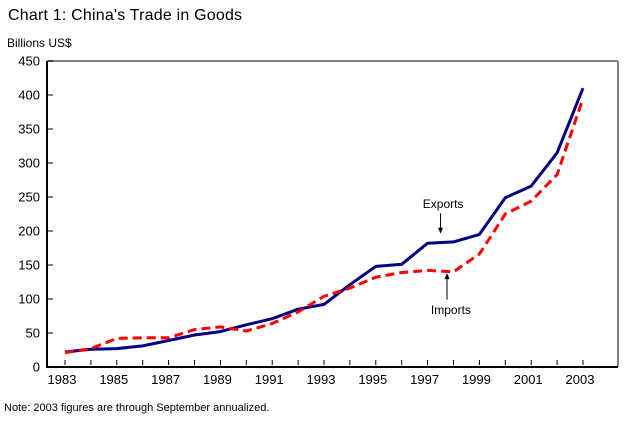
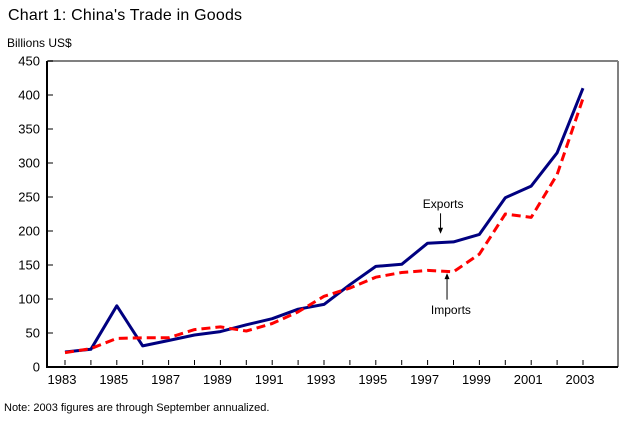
Exports/1985: 30 -> 90
Imports/2001: 240 -> 220
